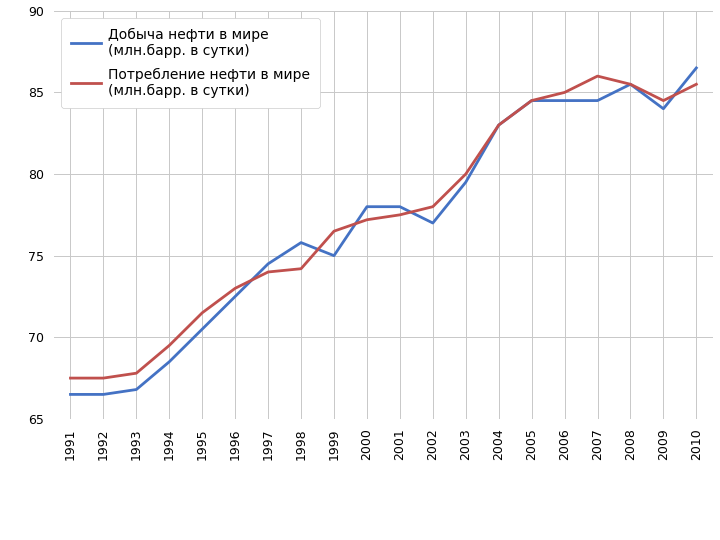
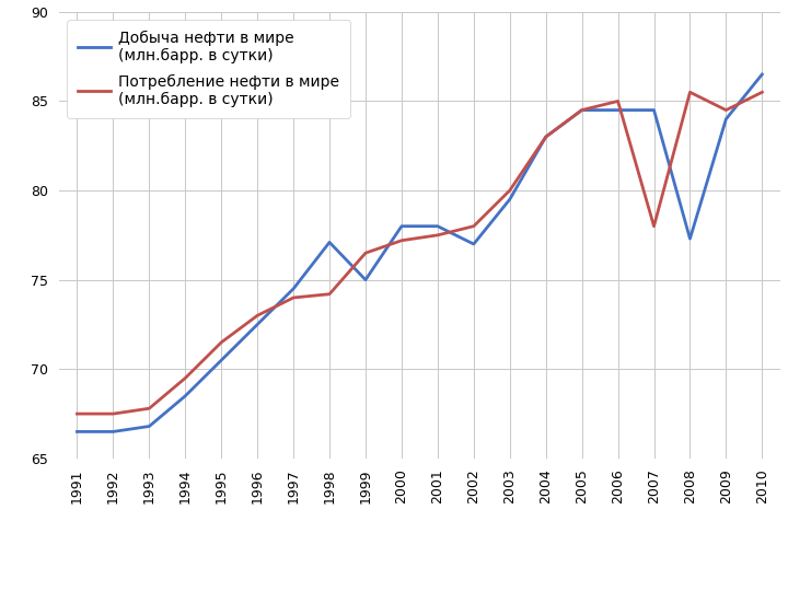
Добыча нефти в мире (млн.барр. в сутки)/1998: 75.8 -> 77.1
Потребление нефти в мире (млн.барр. в сутки)/2007: 86.0 -> 78.0
Добыча нефти в мире (млн.барр. в сутки)/2008: 85.5 -> 77.3
